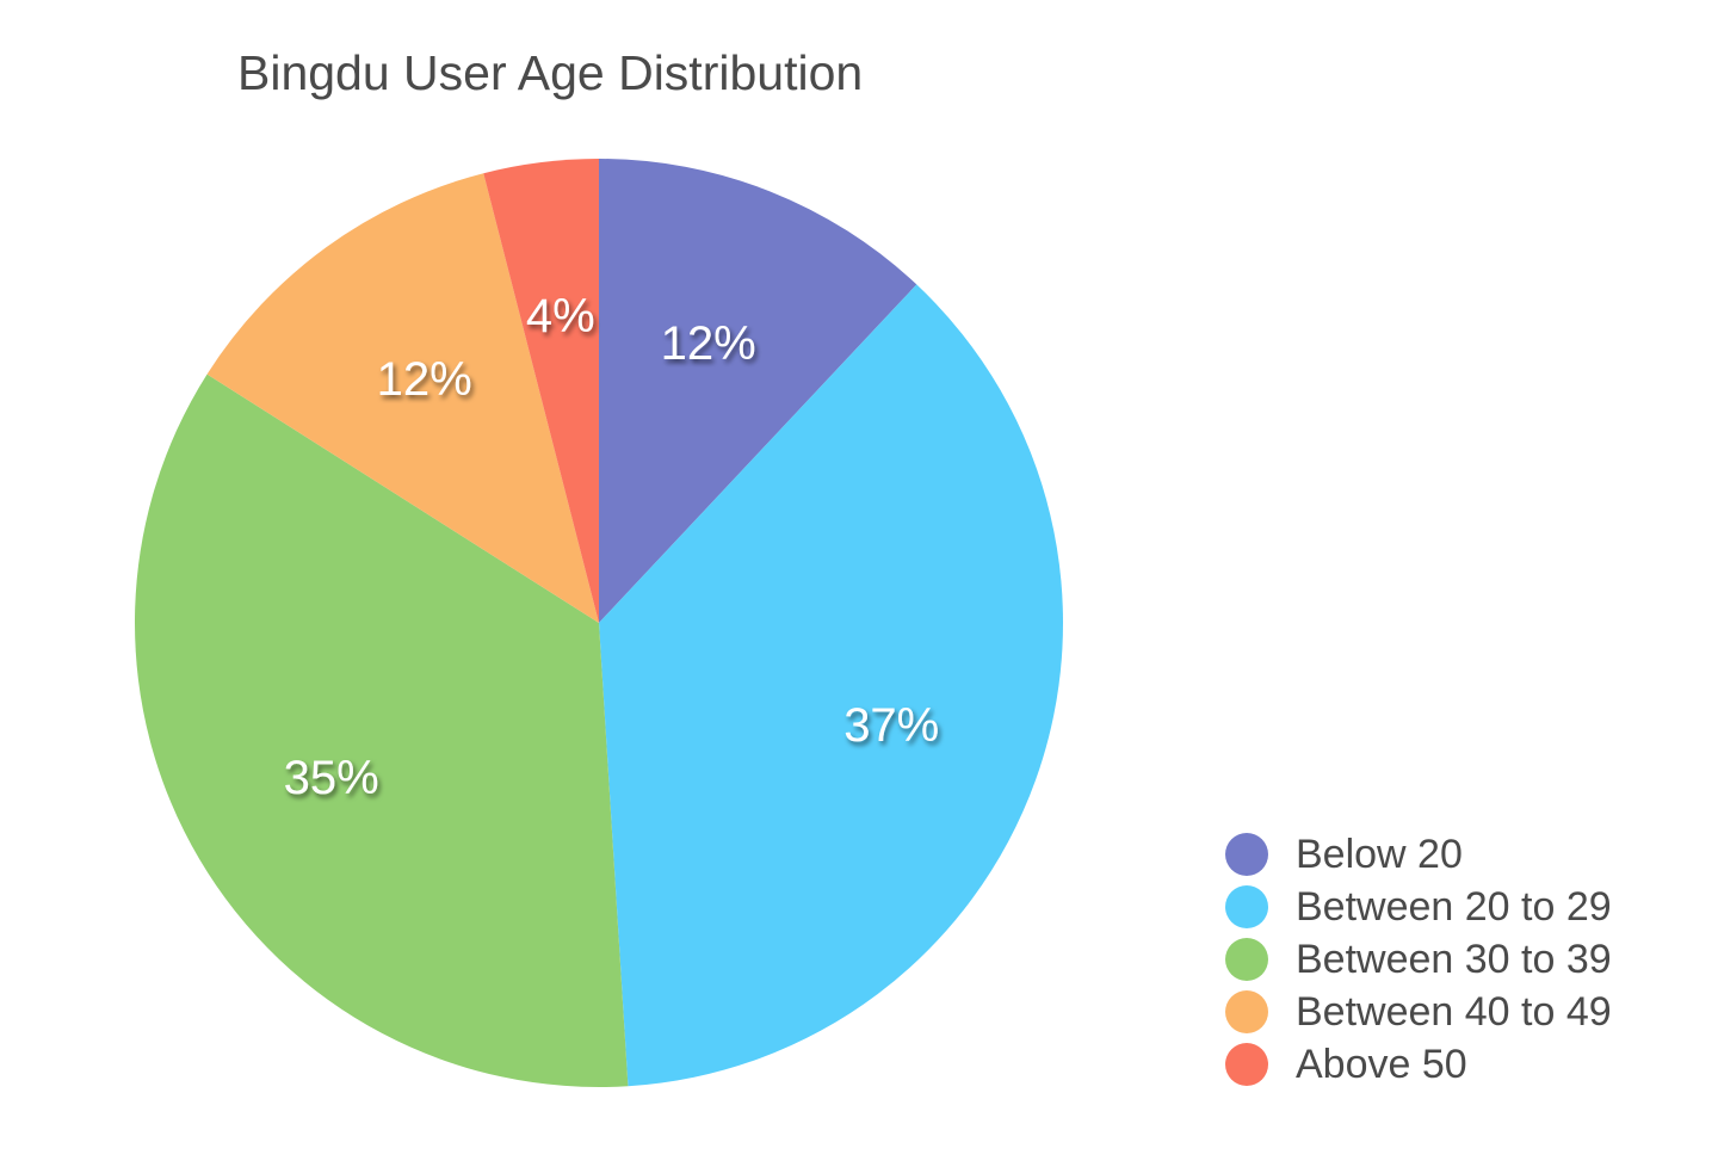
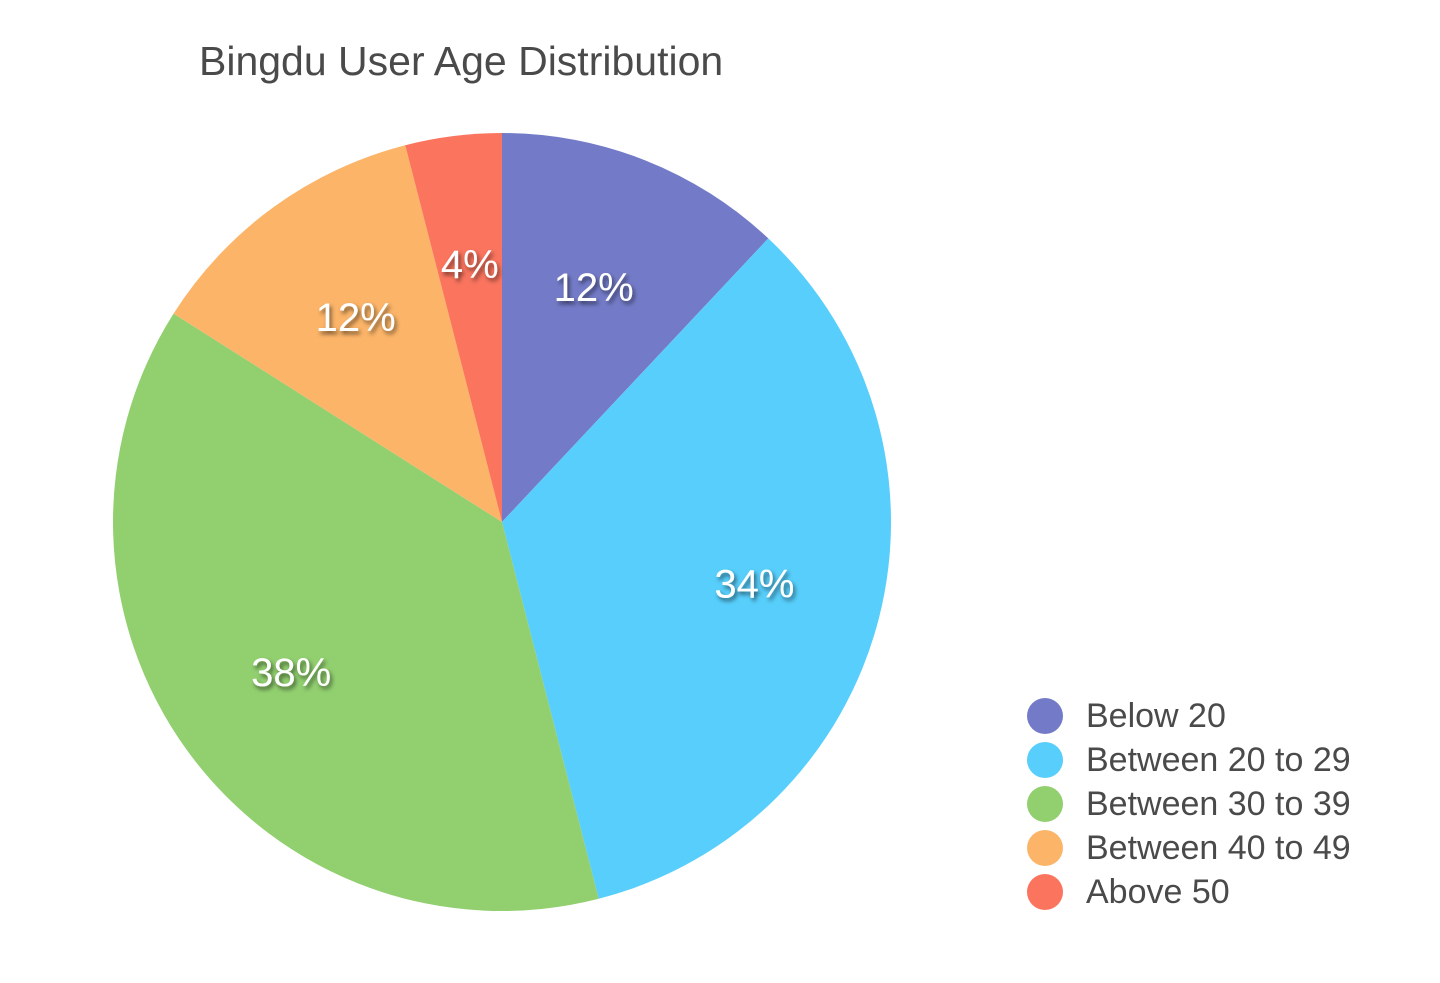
Between 20 to 29: 37% -> 34%
Between 30 to 39: 35% -> 38%
